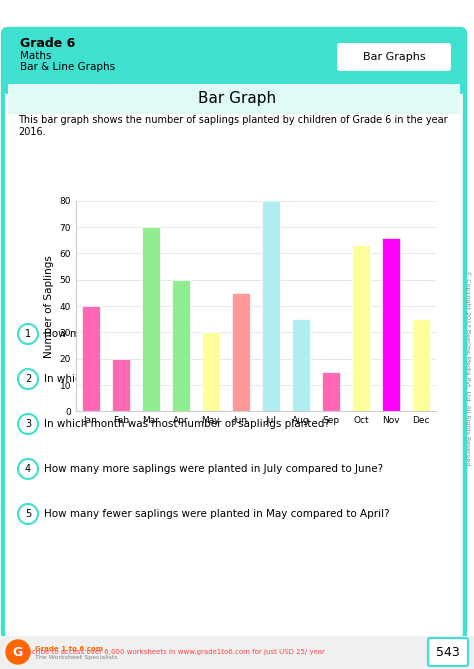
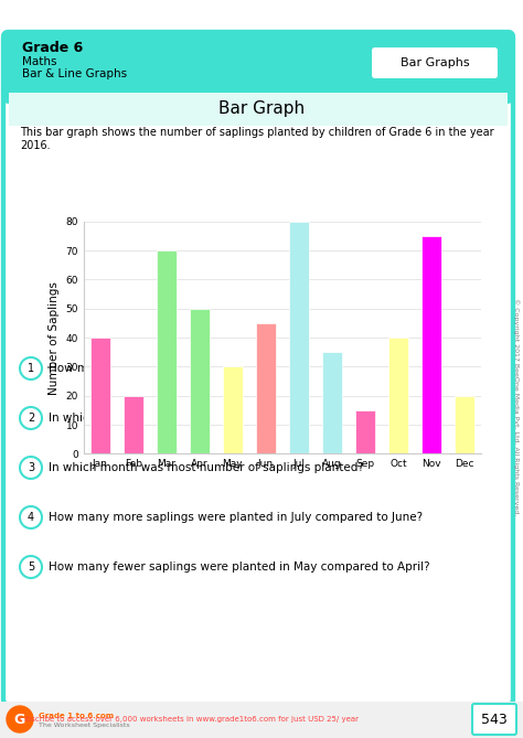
Oct: 63 -> 40
Nov: 66 -> 75
Dec: 35 -> 20
